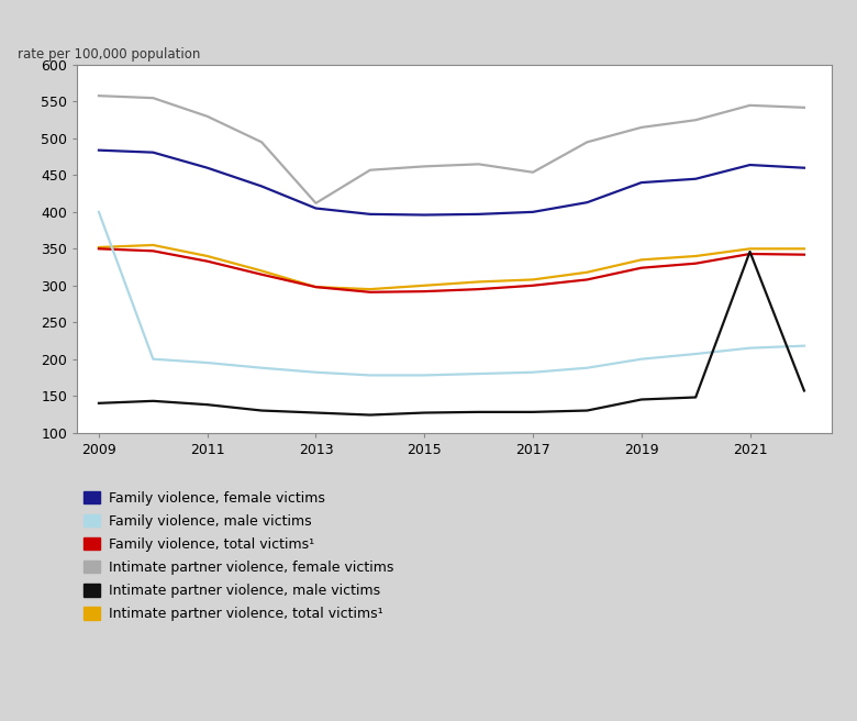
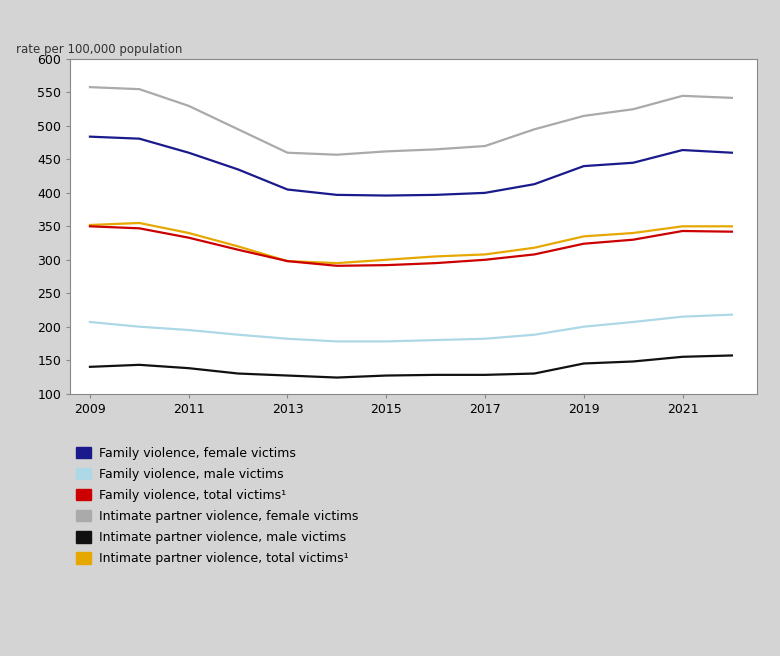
Family violence, male victims/2009: 400 -> 207
Intimate partner violence, female victims/2013: 412 -> 460
Intimate partner violence, female victims/2017: 454 -> 470
Intimate partner violence, male victims/2021: 346 -> 155
